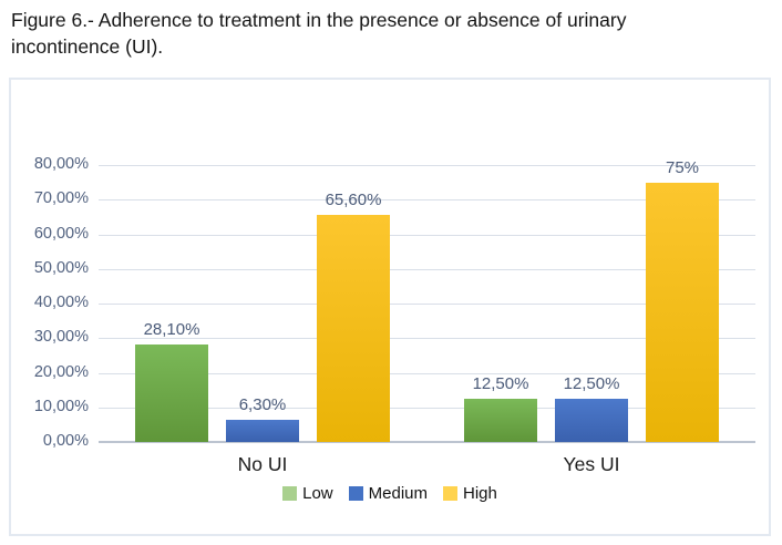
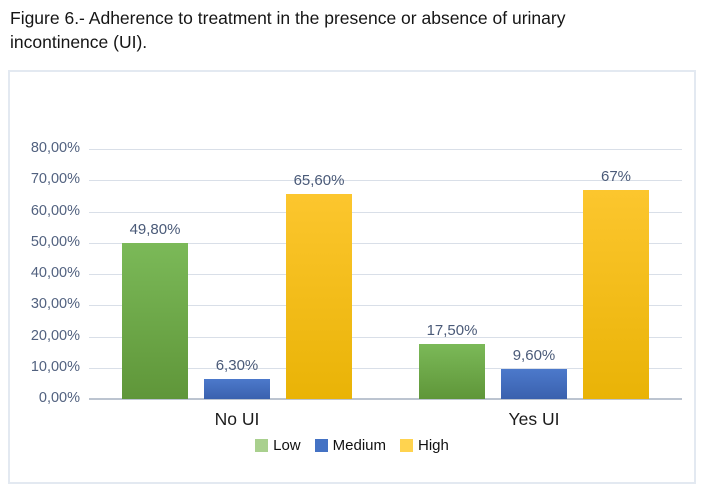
Low/No UI: 28,10% -> 49,80%
Low/Yes UI: 12,50% -> 17,50%
Medium/Yes UI: 12,50% -> 9,60%
High/Yes UI: 75% -> 67%
